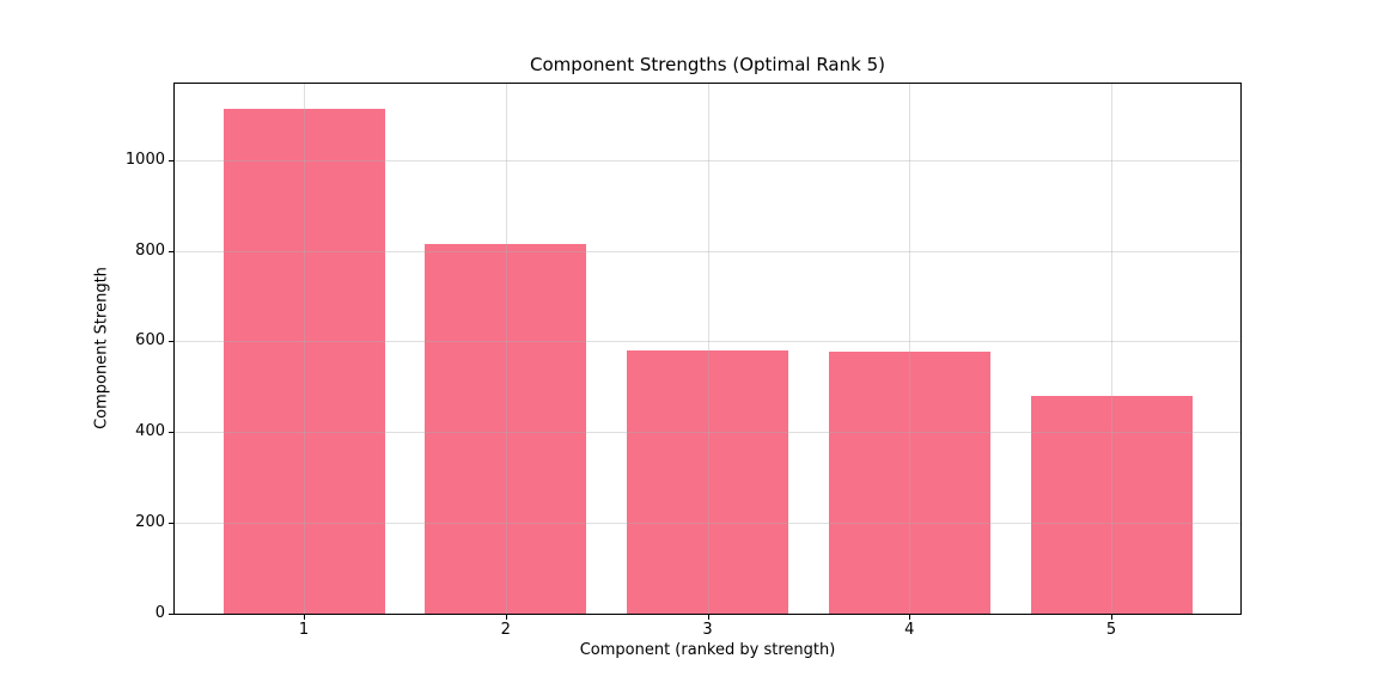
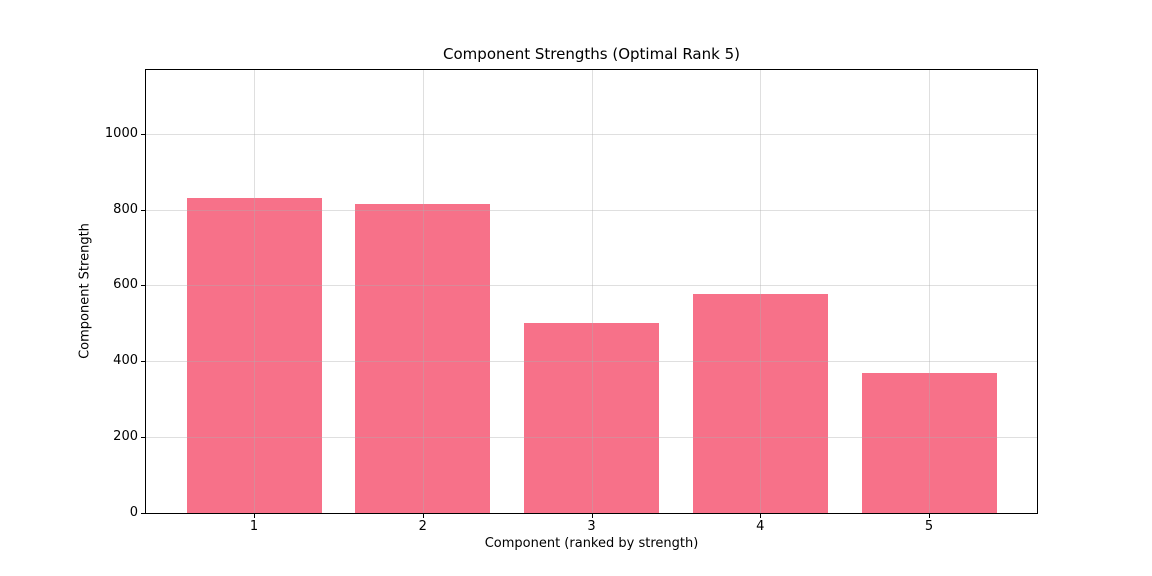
1: 1110 -> 830
3: 580 -> 500
5: 480 -> 370
